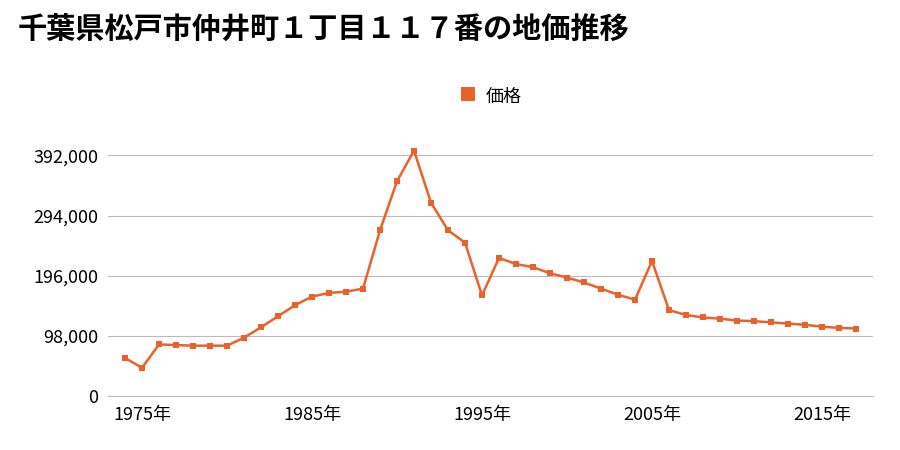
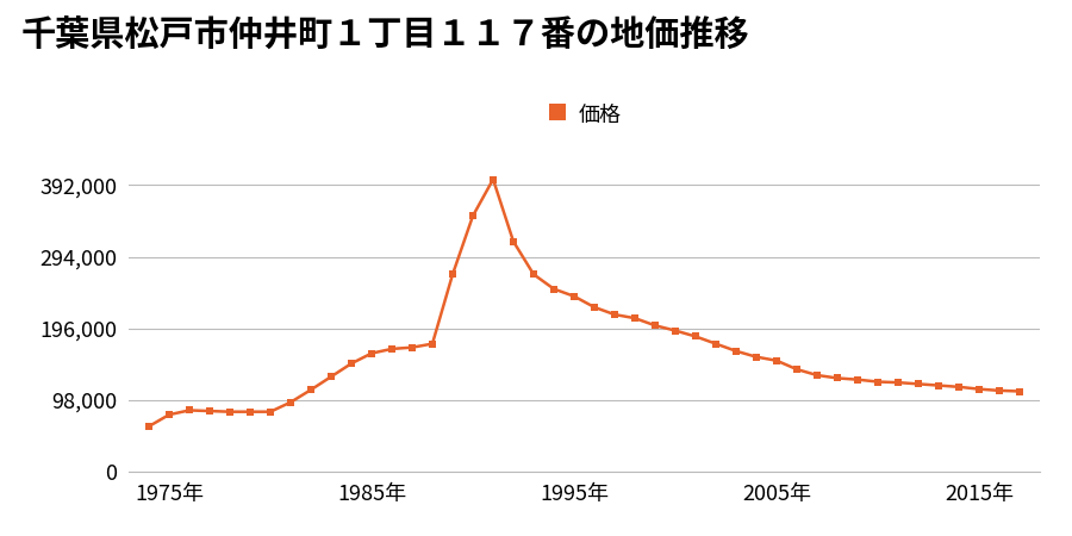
1975年: 46,000 -> 78,000
1995年: 164,000 -> 240,000
2005年: 220,000 -> 152,000
